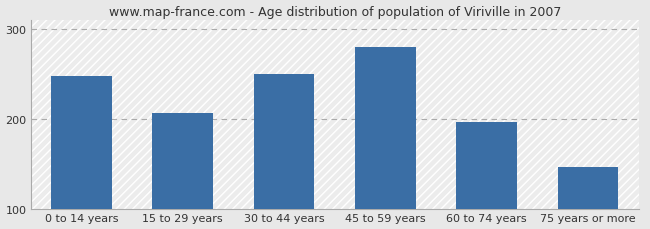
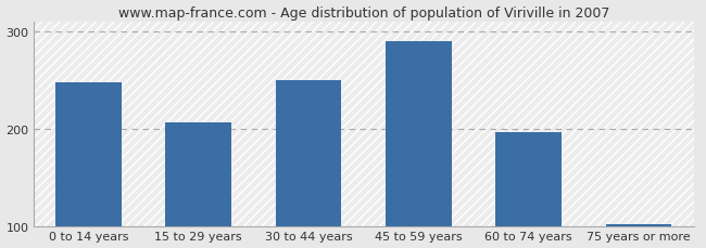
45 to 59 years: 280 -> 290
75 years or more: 146 -> 102
